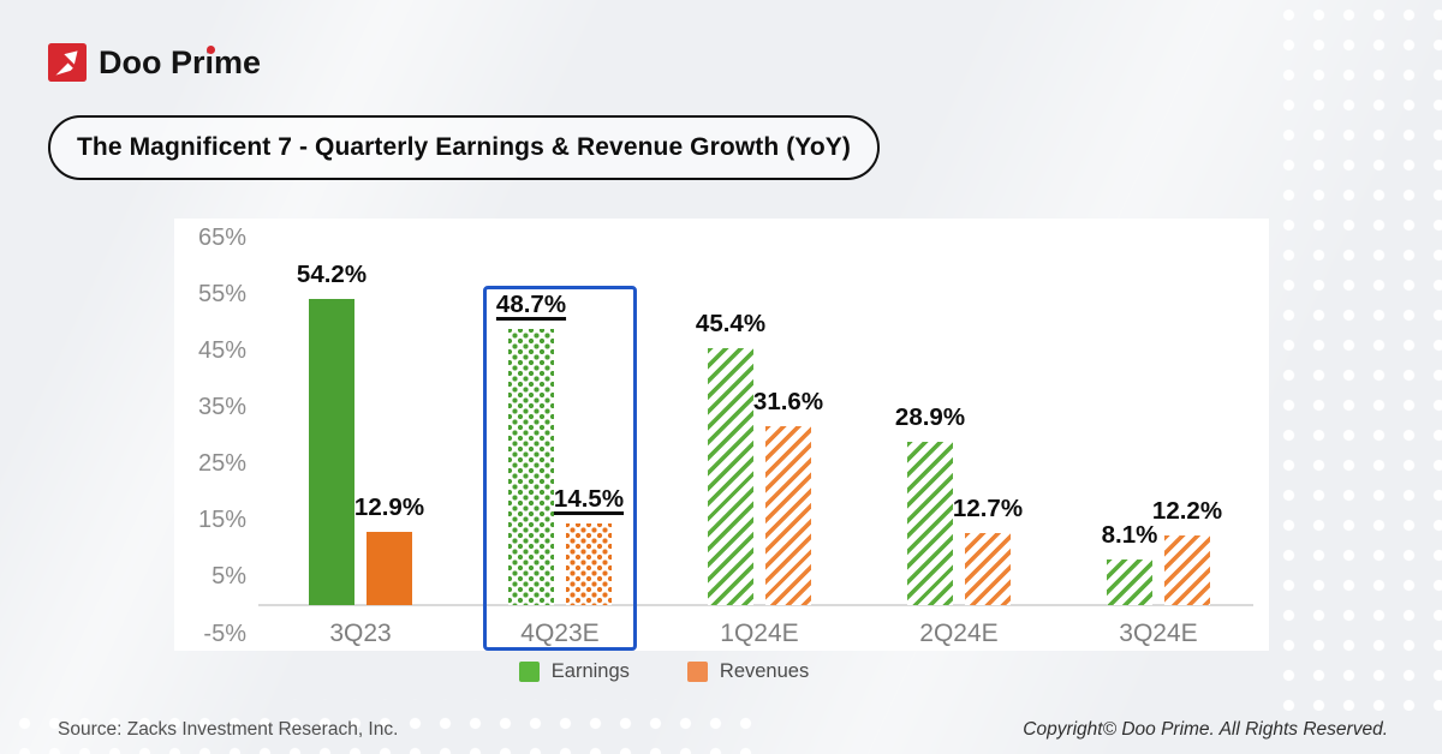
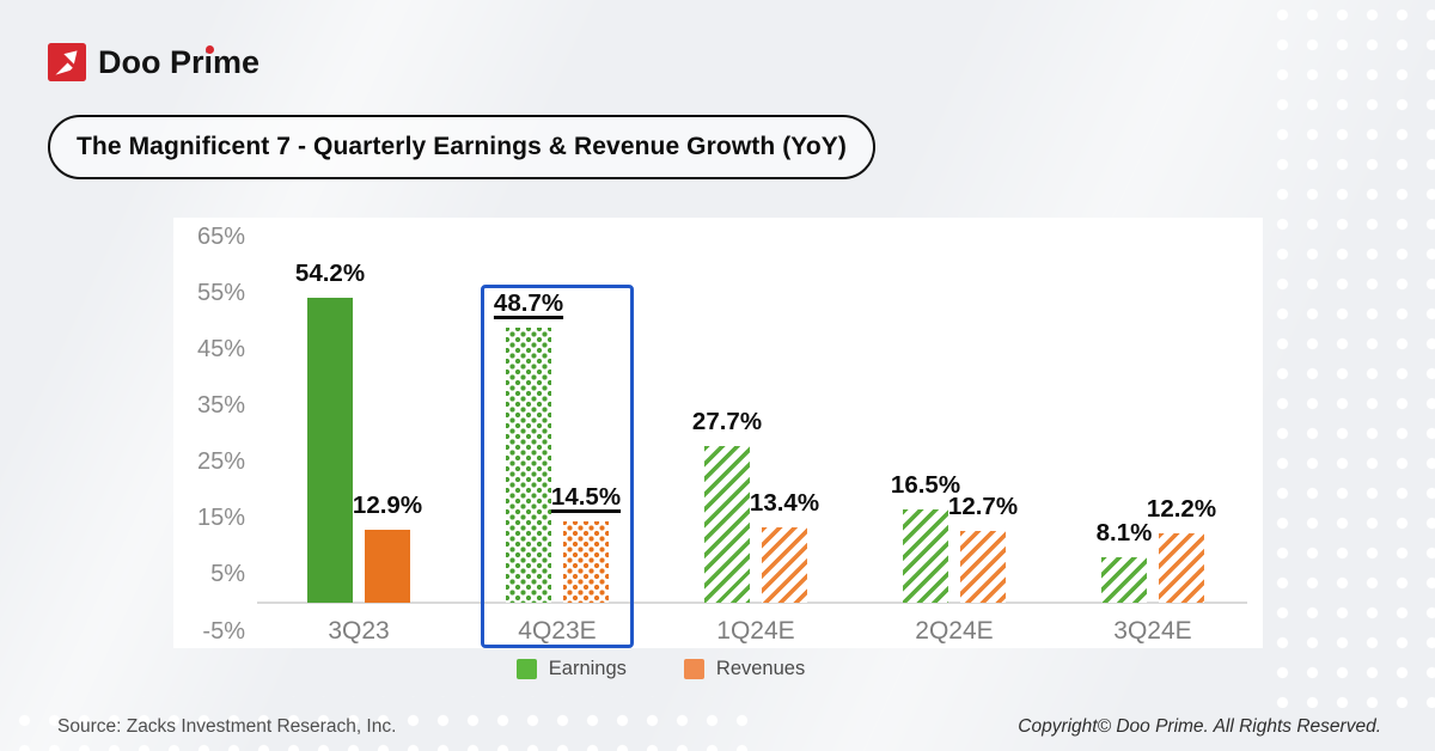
Earnings/1Q24E: 45.4% -> 27.7%
Revenues/1Q24E: 31.6% -> 13.4%
Earnings/2Q24E: 28.9% -> 16.5%
